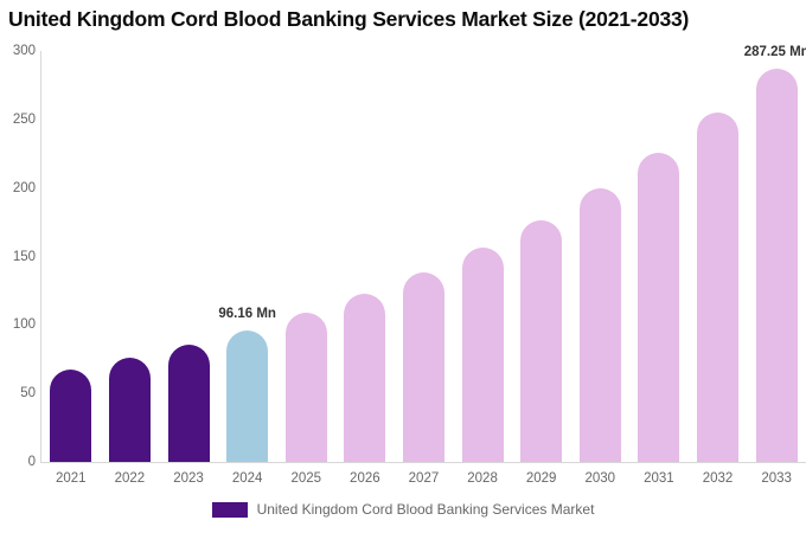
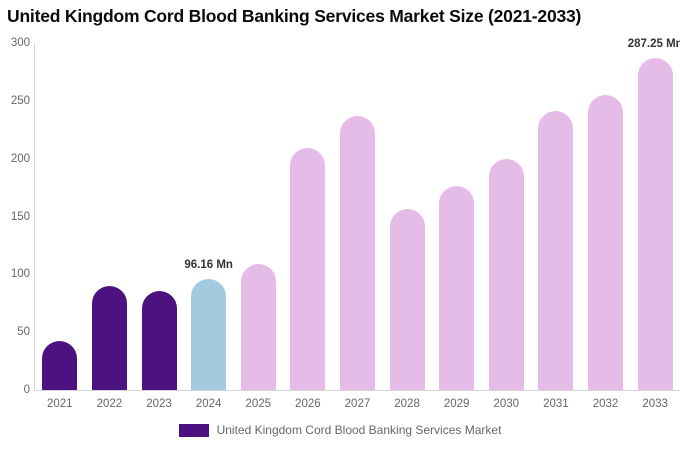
2021: 67 -> 42
2022: 76 -> 90
2026: 123 -> 209
2027: 139 -> 237
2031: 226 -> 241
